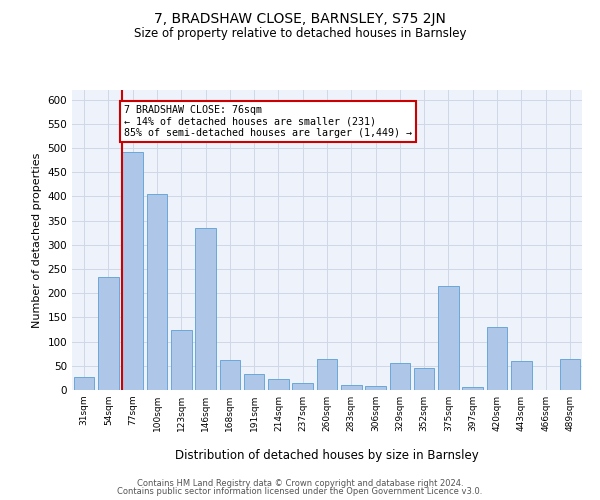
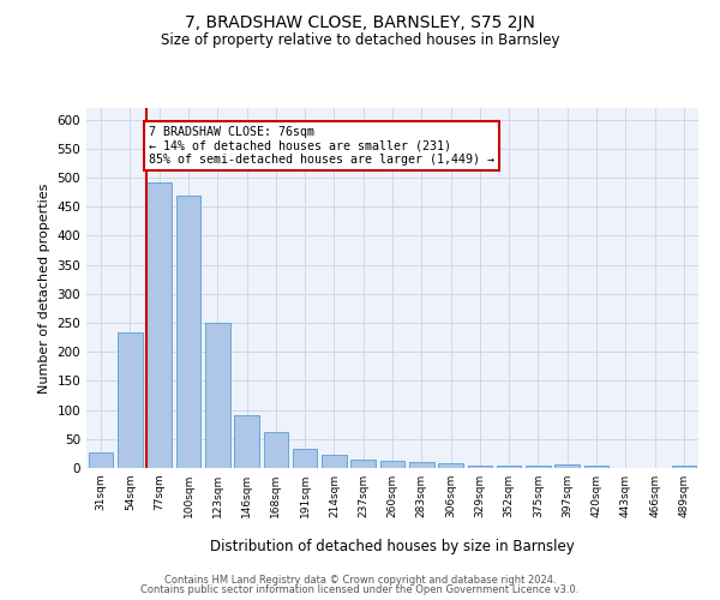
100sqm: 405 -> 470
123sqm: 125 -> 250
146sqm: 335 -> 90
260sqm: 65 -> 12
329sqm: 55 -> 5
352sqm: 45 -> 4
375sqm: 215 -> 5
420sqm: 130 -> 4
443sqm: 60 -> 1
489sqm: 65 -> 5
